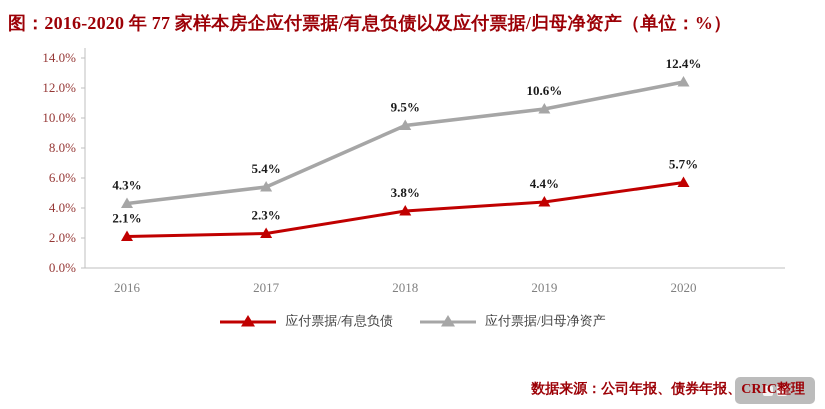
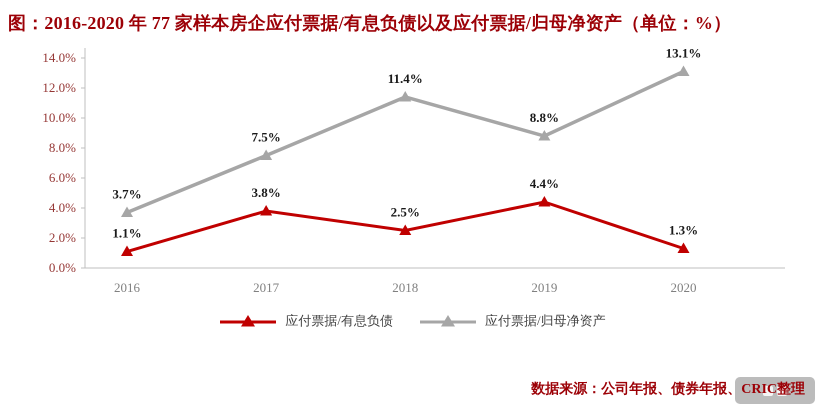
应付票据/有息负债/2016: 2.1% -> 1.1%
应付票据/归母净资产/2016: 4.3% -> 3.7%
应付票据/有息负债/2017: 2.3% -> 3.8%
应付票据/归母净资产/2017: 5.4% -> 7.5%
应付票据/有息负债/2018: 3.8% -> 2.5%
应付票据/归母净资产/2018: 9.5% -> 11.4%
应付票据/归母净资产/2019: 10.6% -> 8.8%
应付票据/有息负债/2020: 5.7% -> 1.3%
应付票据/归母净资产/2020: 12.4% -> 13.1%
